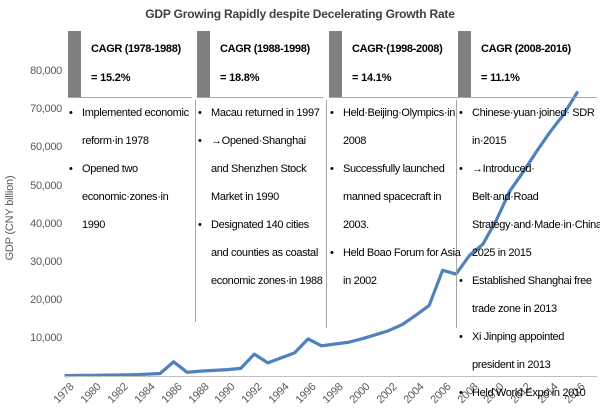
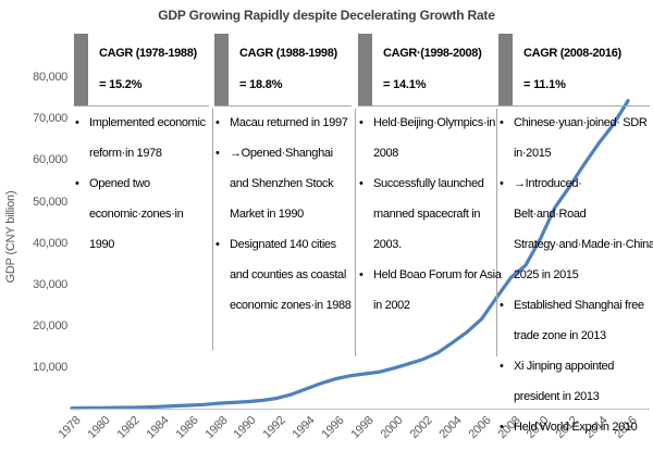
1986: 4000 -> 1000
1992: 6000 -> 3000
1996: 10000 -> 7000
2006: 28000 -> 22000
